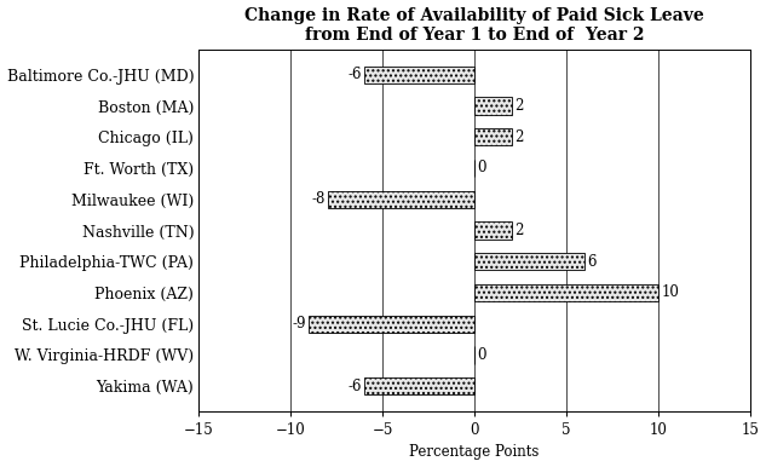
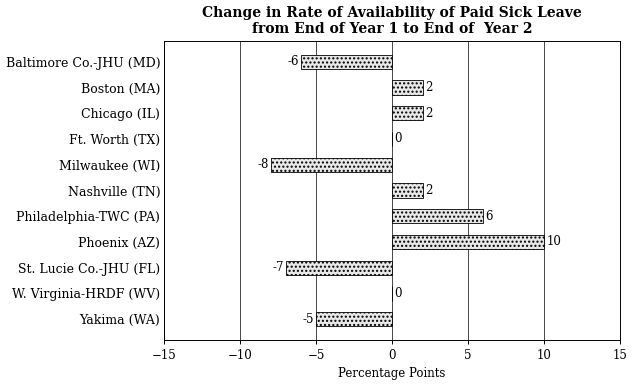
St. Lucie Co.-JHU (FL): -9 -> -7
Yakima (WA): -6 -> -5
